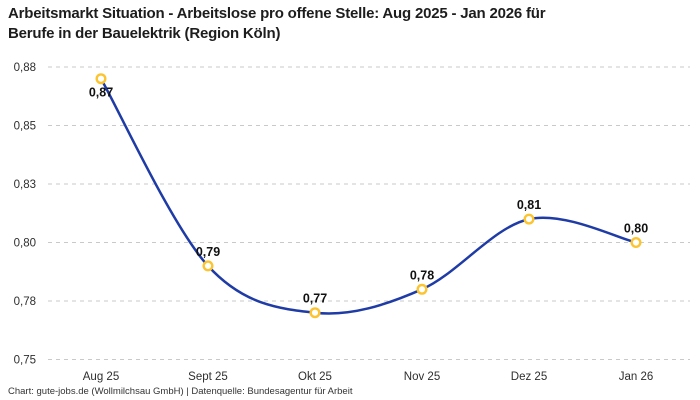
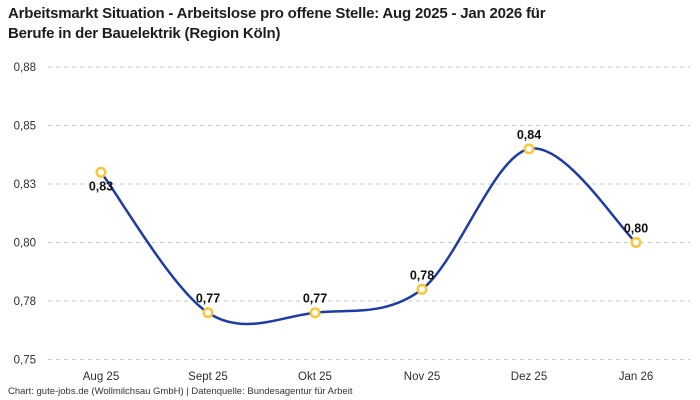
Aug 25: 0,87 -> 0,83
Sept 25: 0,79 -> 0,77
Dez 25: 0,81 -> 0,84
